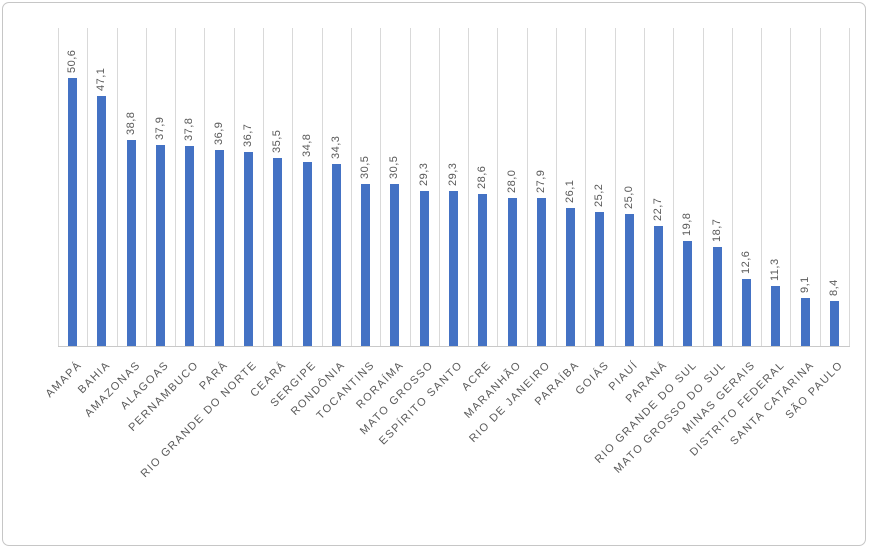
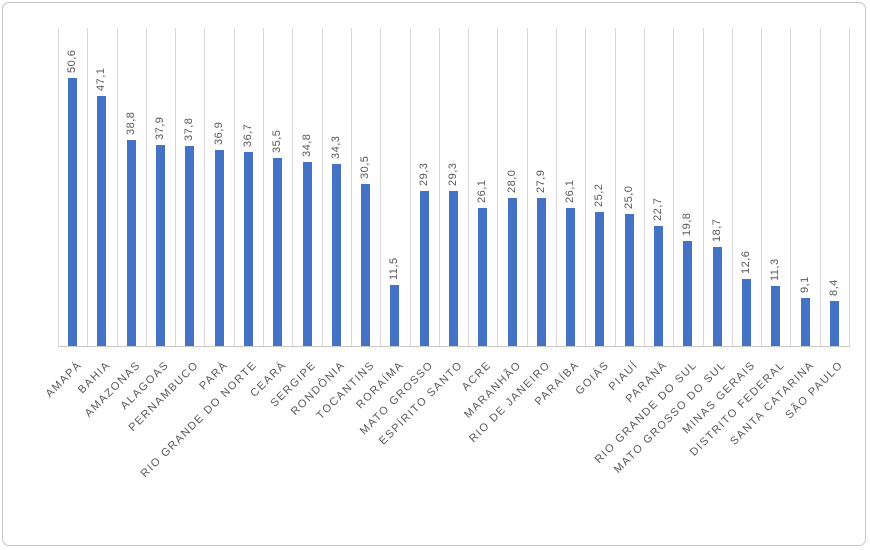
RORAÍMA: 30,5 -> 11,5
ACRE: 28,6 -> 26,1
